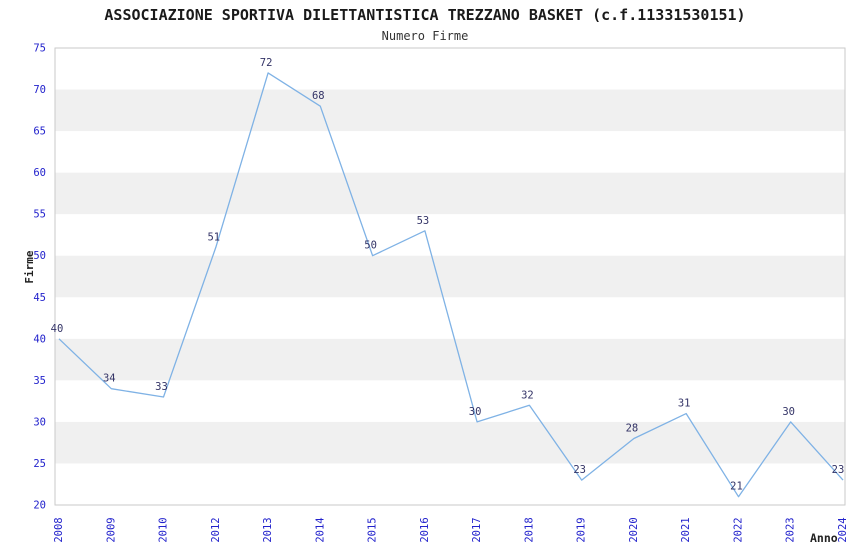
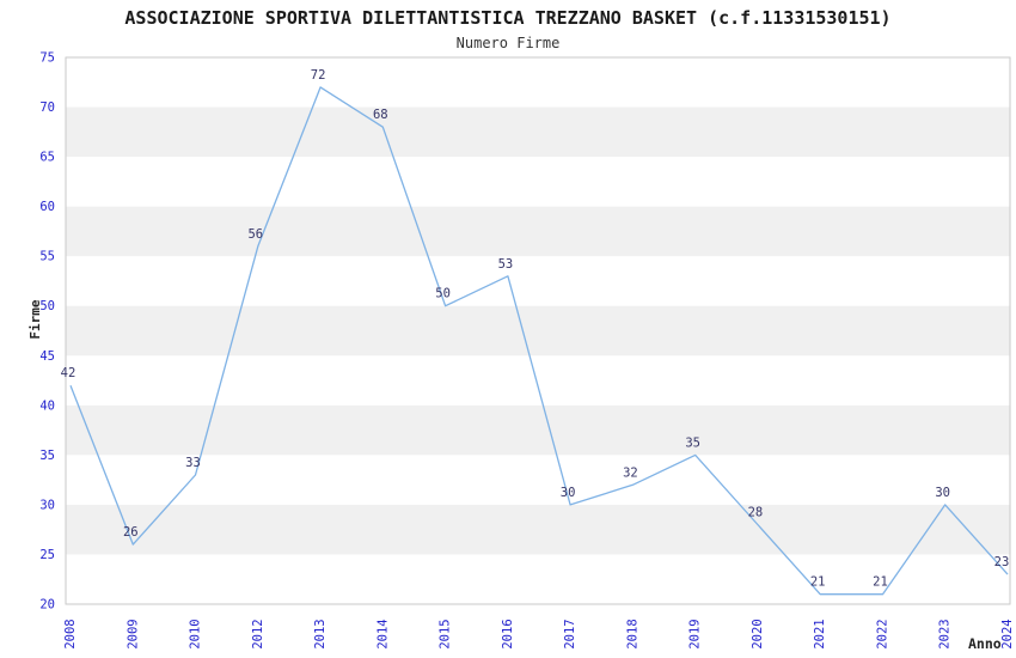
2008: 40 -> 42
2009: 34 -> 26
2012: 51 -> 56
2019: 23 -> 35
2021: 31 -> 21
